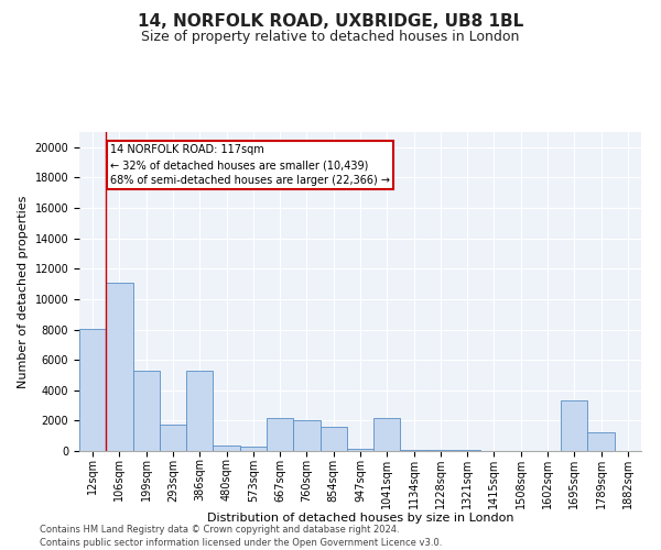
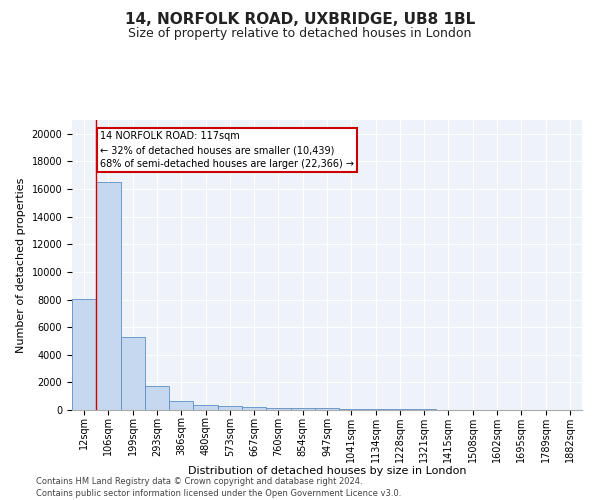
106sqm: 11100 -> 16500
386sqm: 5300 -> 600
667sqm: 2200 -> 200
760sqm: 2000 -> 200
854sqm: 1600 -> 100
1041sqm: 2200 -> 100
1695sqm: 3300 -> 0
1789sqm: 1200 -> 0
